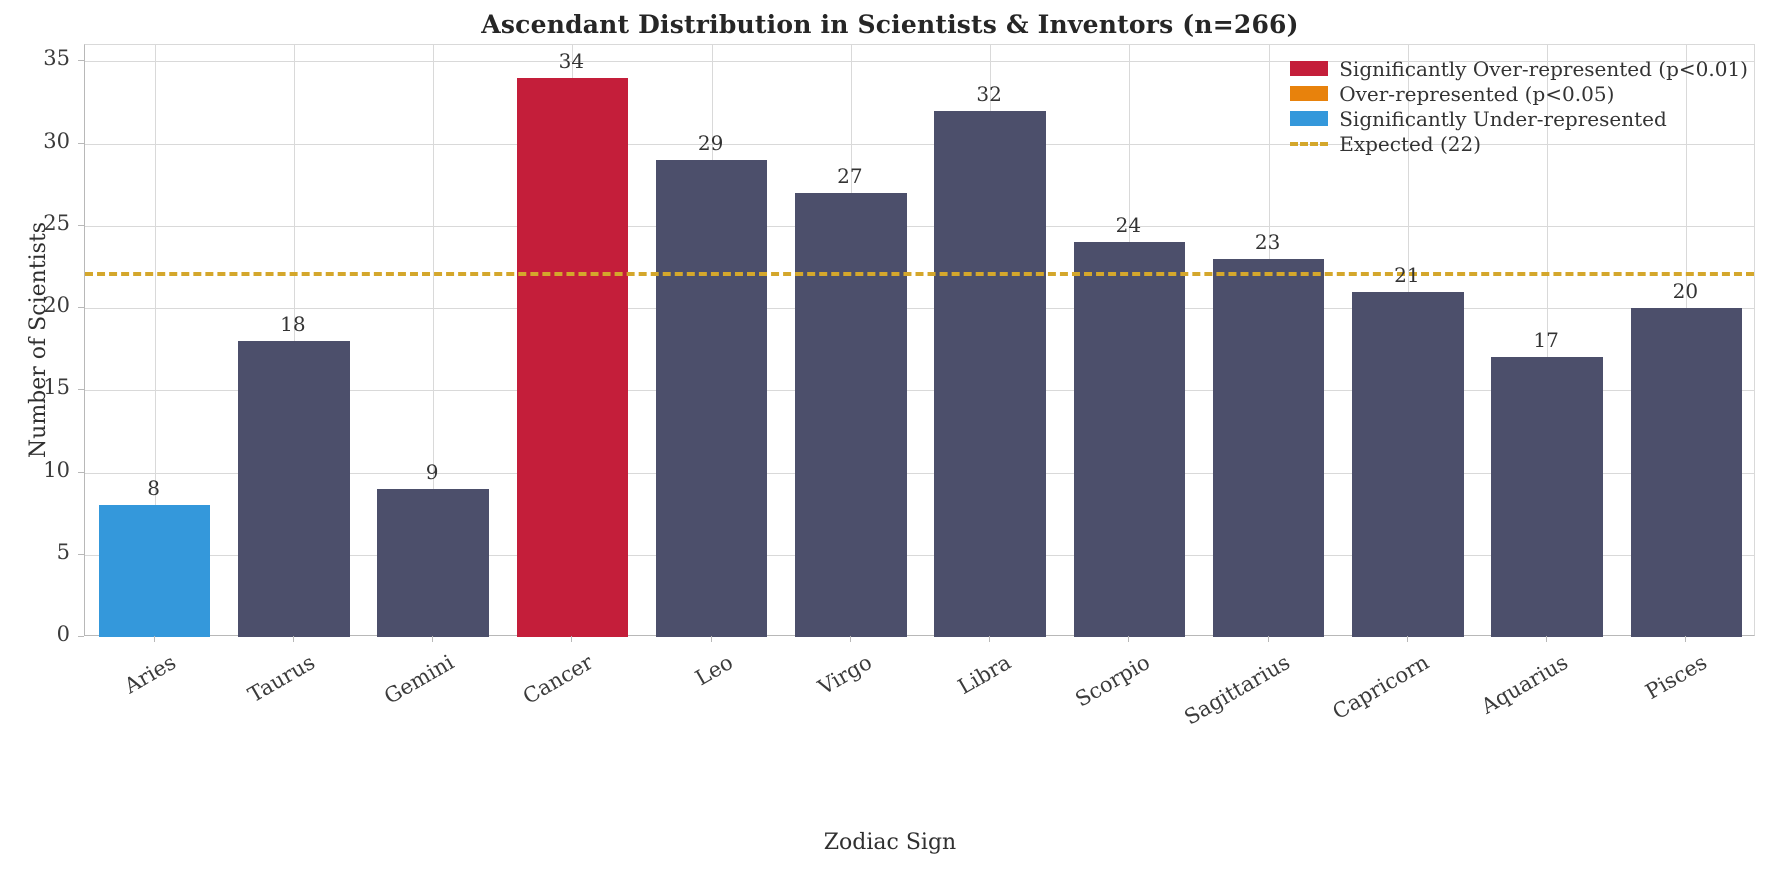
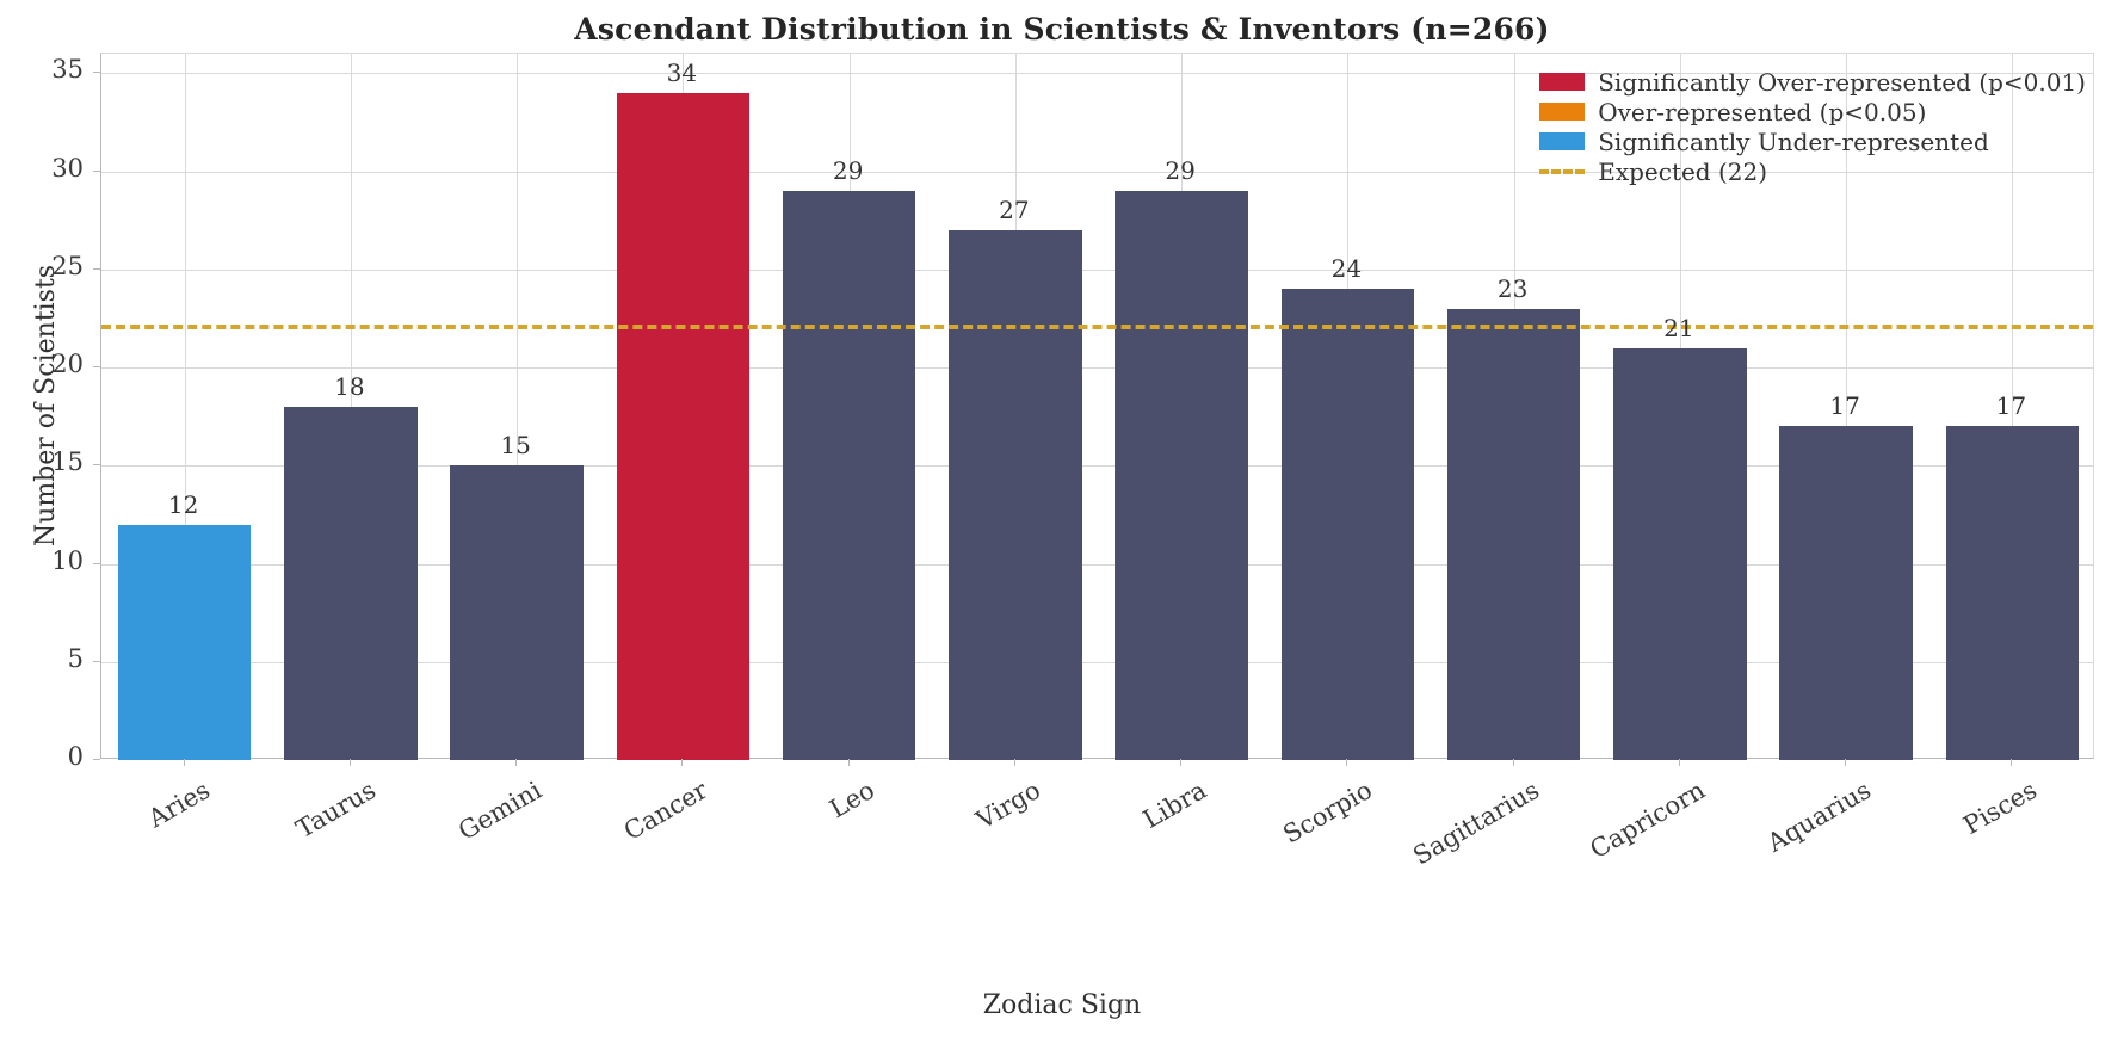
Aries: 8 -> 12
Gemini: 9 -> 15
Libra: 32 -> 29
Pisces: 20 -> 17
